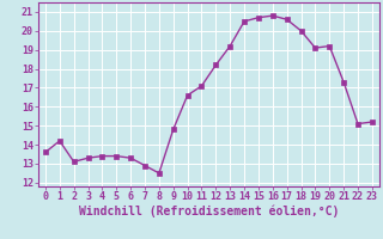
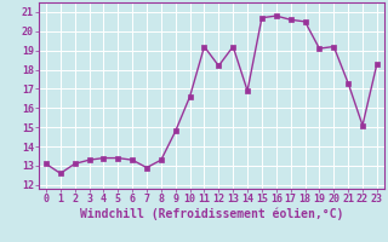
0: 13.6 -> 13.1
1: 14.2 -> 12.6
8: 12.5 -> 13.3
11: 17.1 -> 19.2
14: 20.5 -> 16.9
18: 20.0 -> 20.5
23: 15.2 -> 18.3
